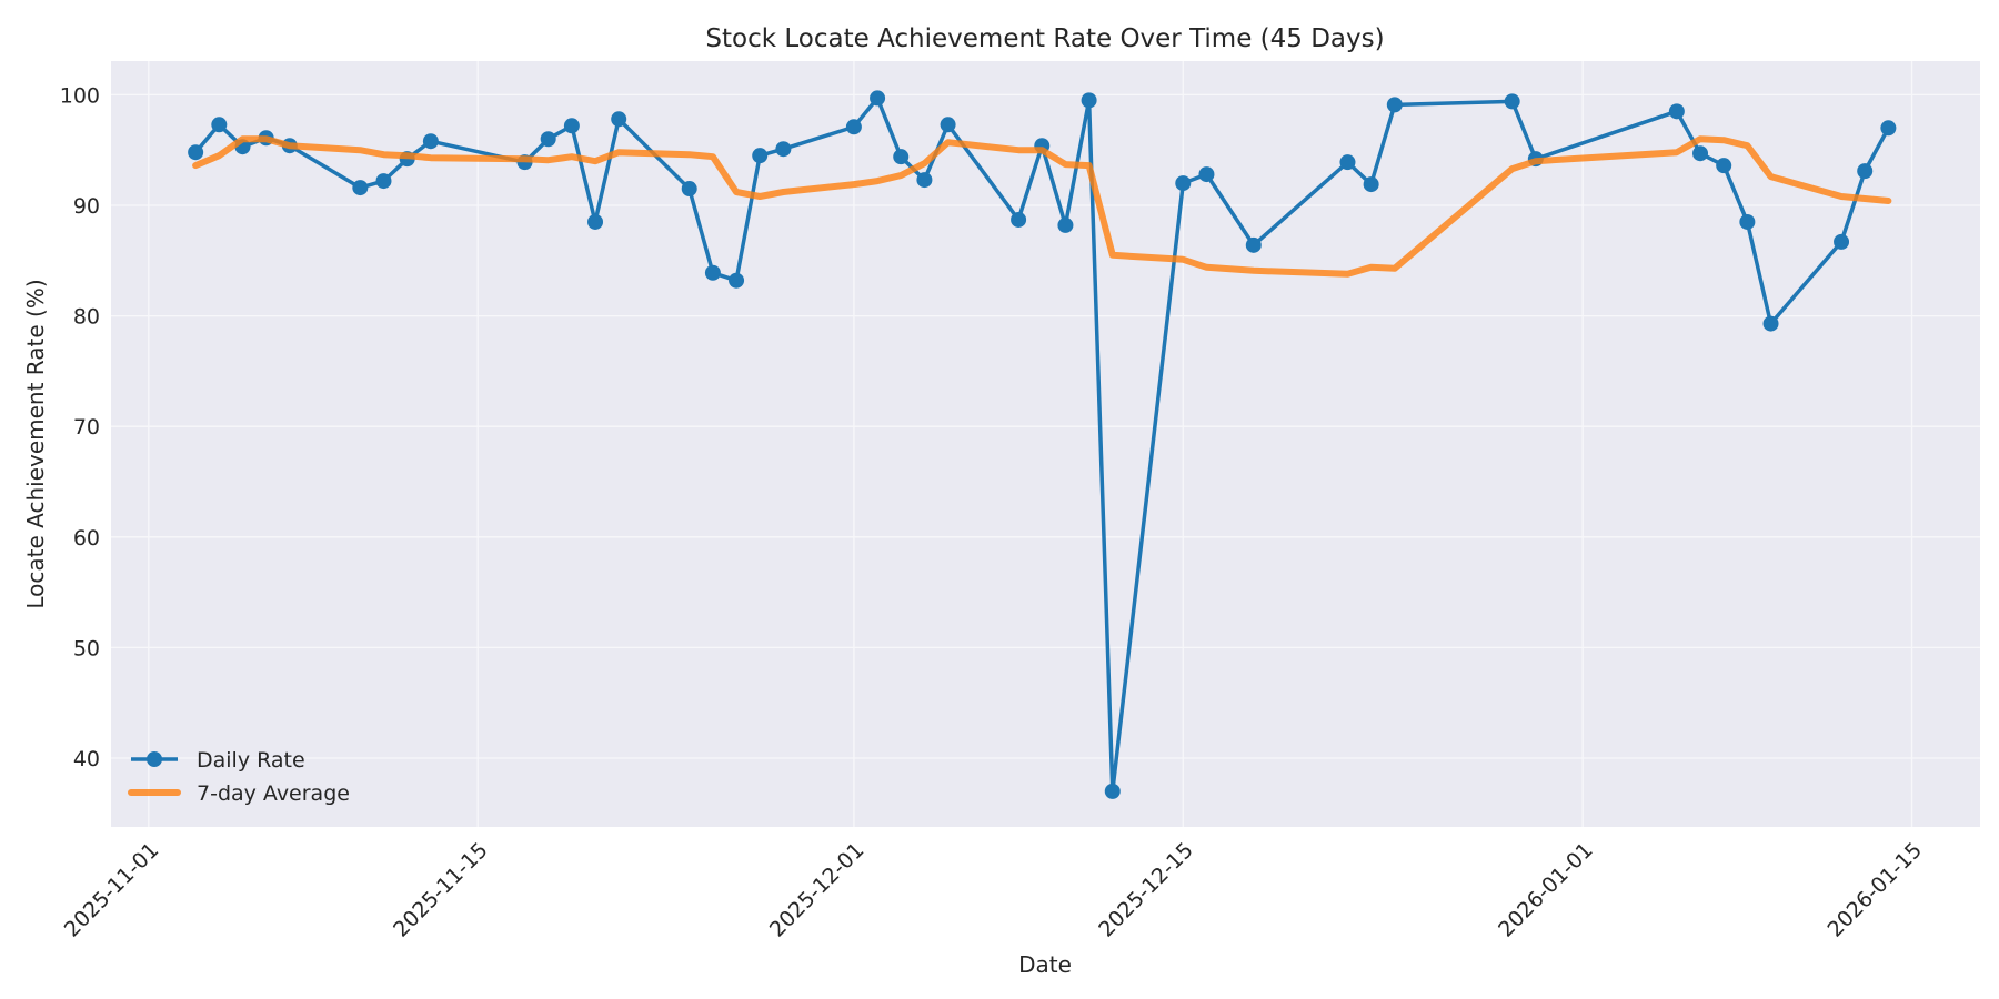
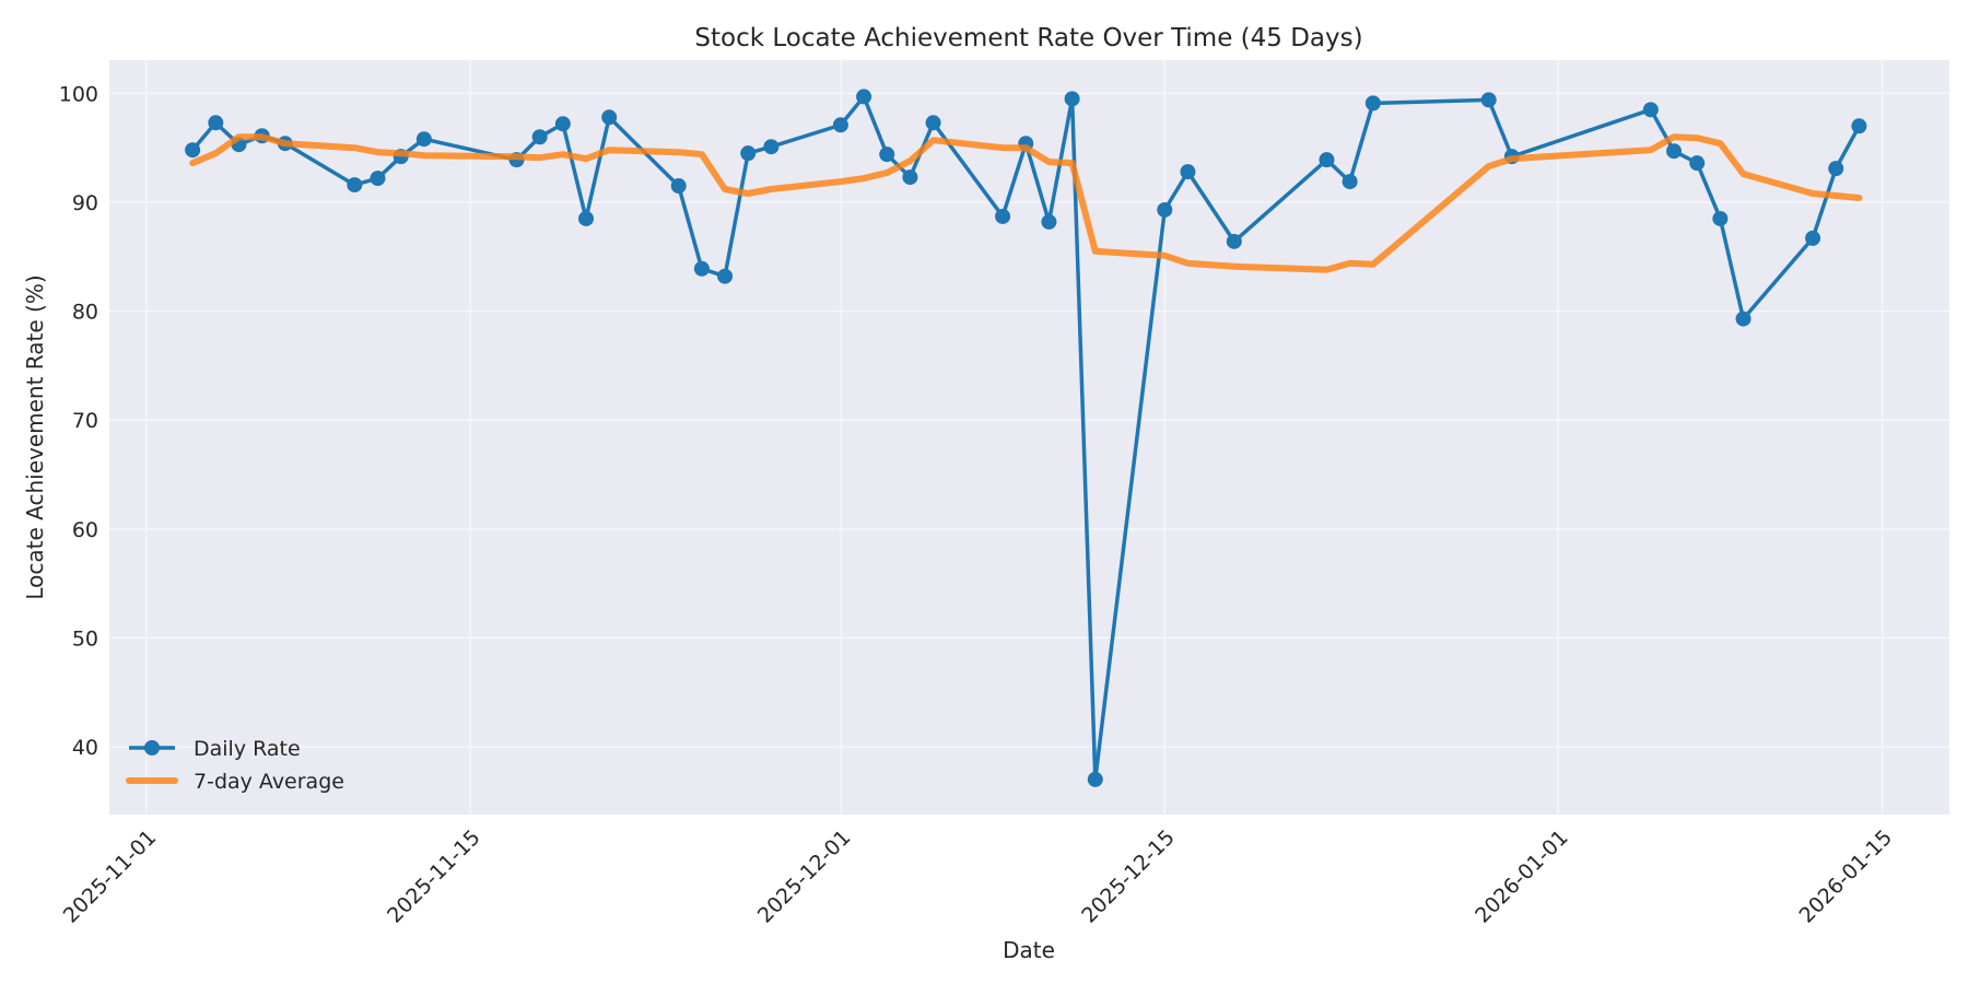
Daily Rate/2025-12-15: 92 -> 89
